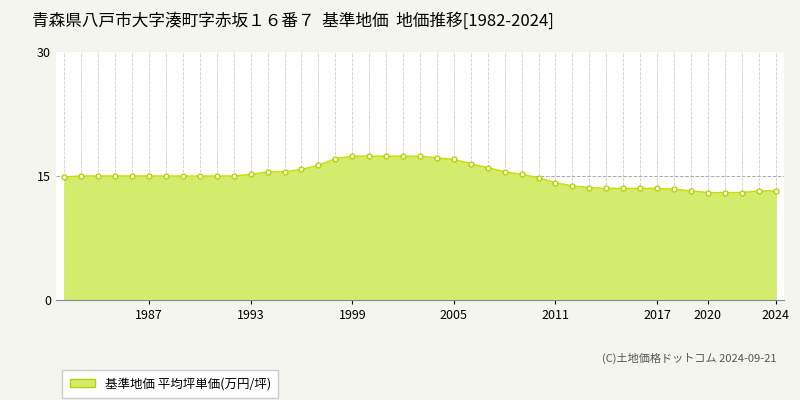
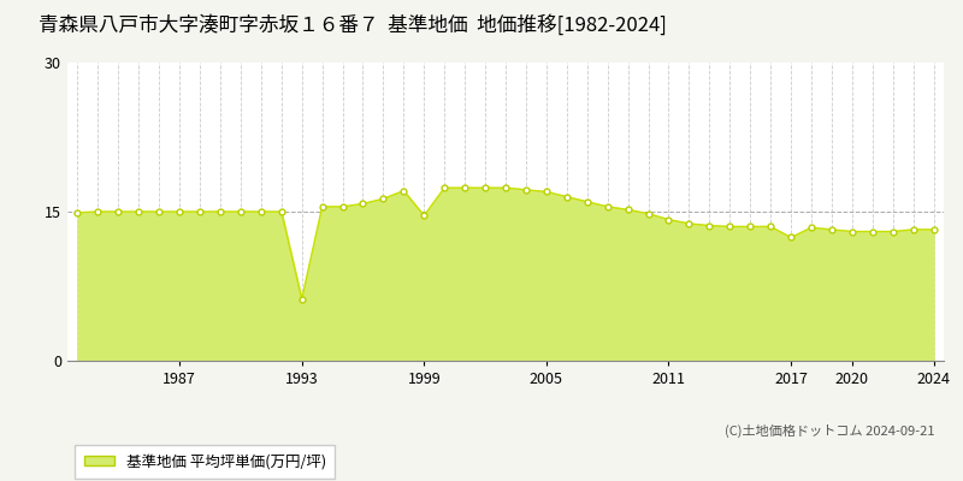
1993: 15.2 -> 6.2
1999: 17.4 -> 14.6
2017: 13.5 -> 12.4
